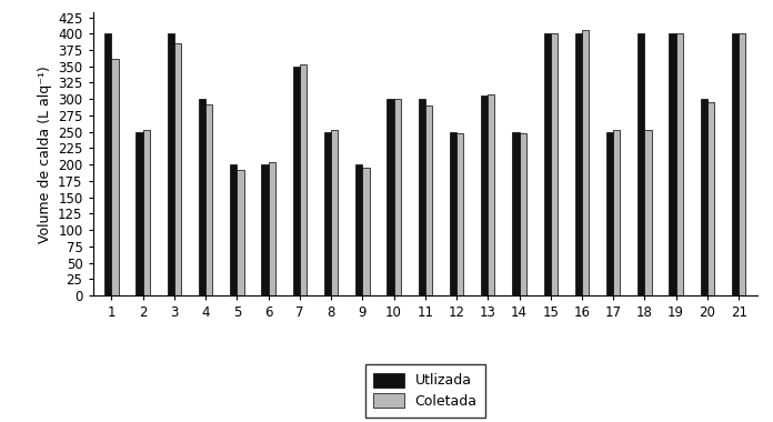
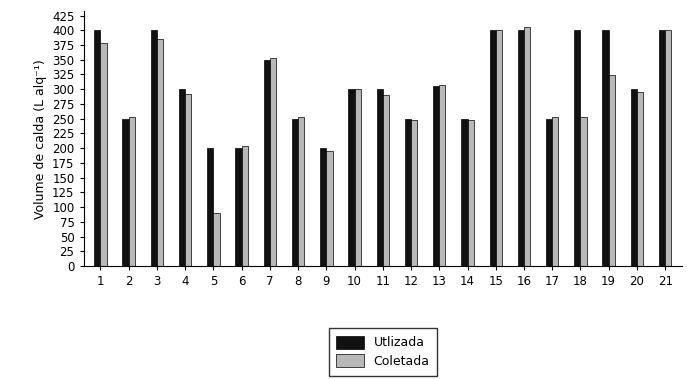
Coletada/1: 362 -> 378
Coletada/5: 192 -> 90
Coletada/19: 400 -> 324
